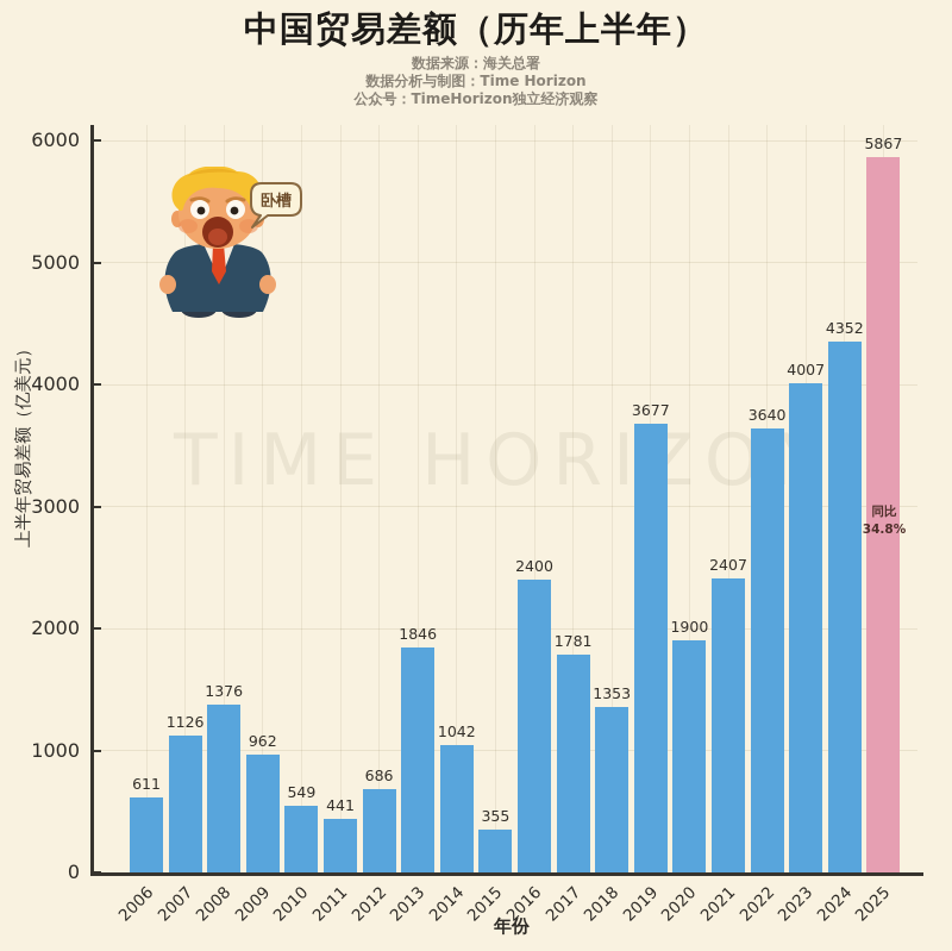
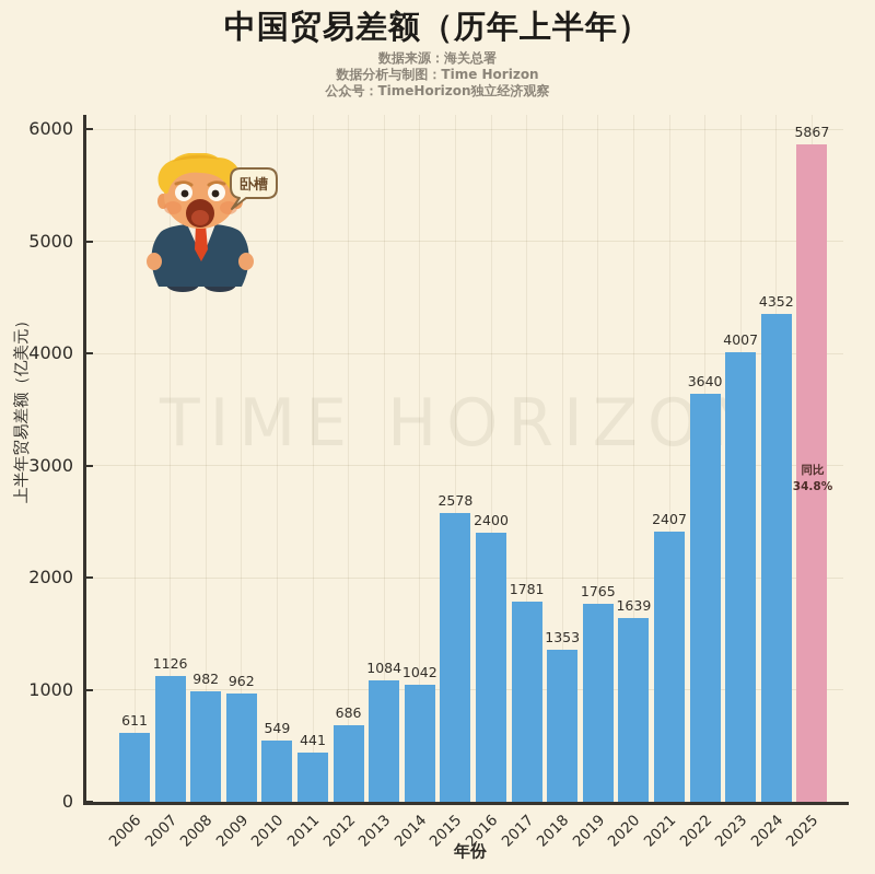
2008: 1376 -> 982
2013: 1846 -> 1084
2015: 355 -> 2578
2019: 3677 -> 1765
2020: 1900 -> 1639
